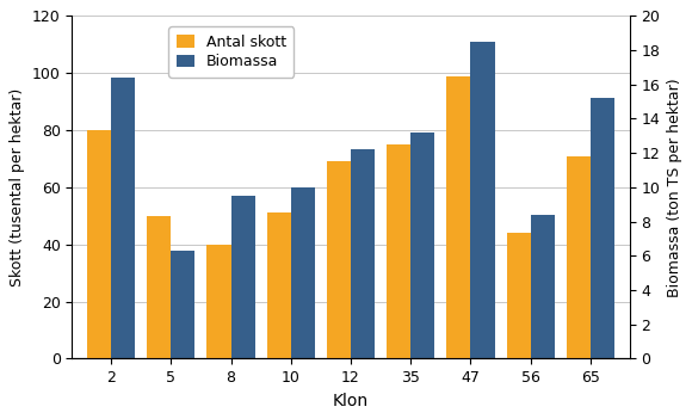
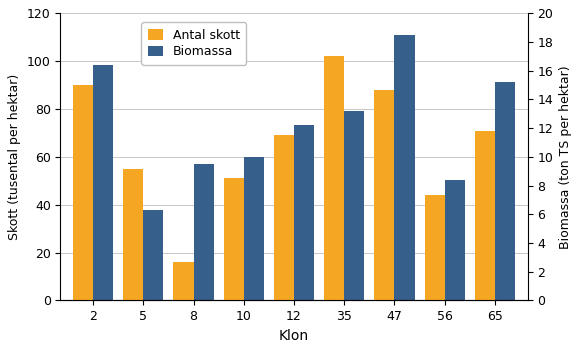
Antal skott/2: 80 -> 90
Antal skott/5: 50 -> 55
Antal skott/8: 40 -> 16
Antal skott/35: 75 -> 102
Antal skott/47: 99 -> 88
